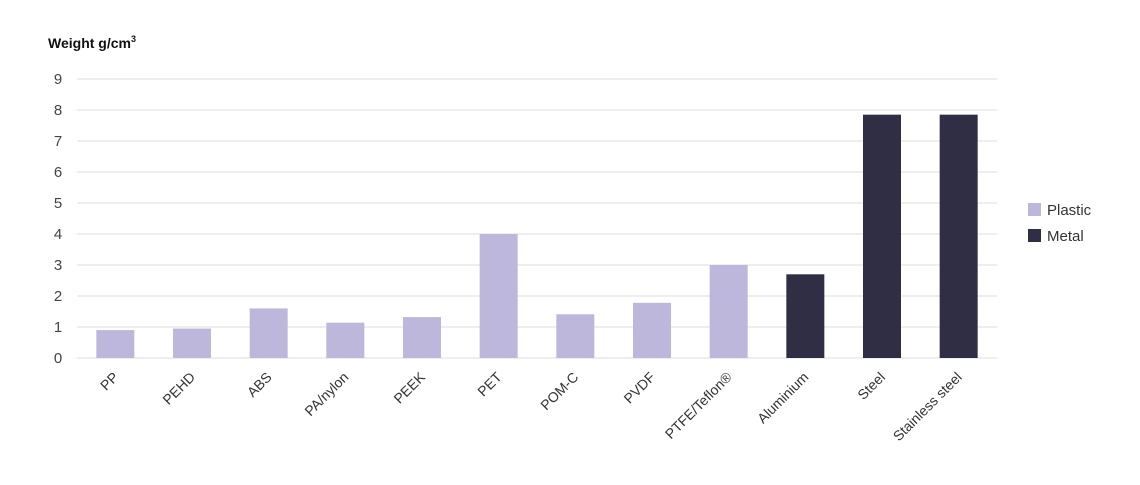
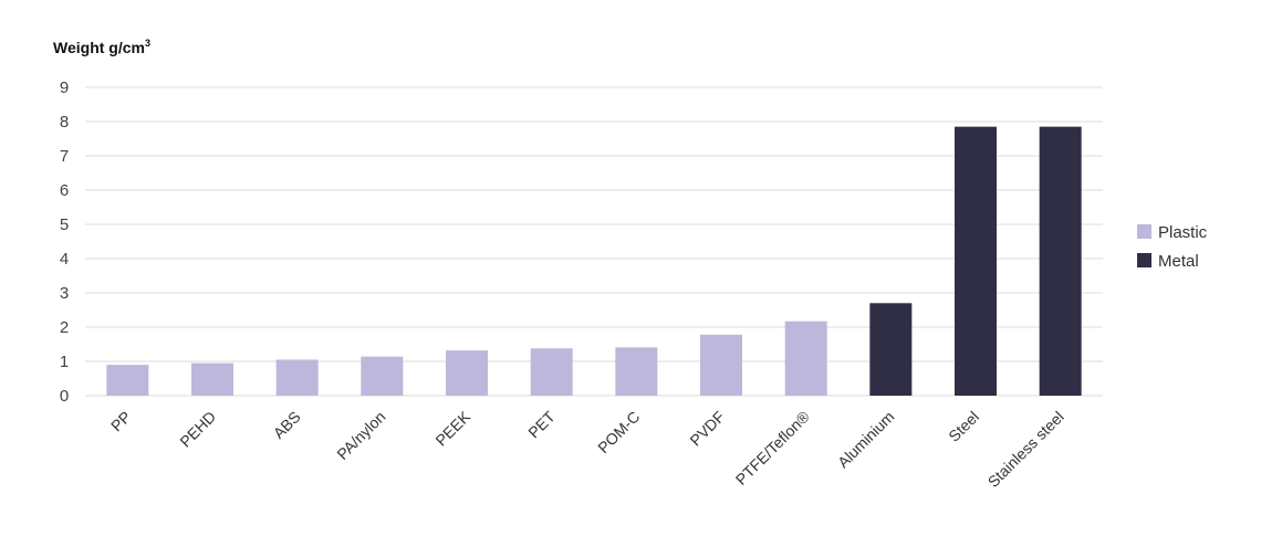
ABS: 1.6 -> 1.1
PET: 4.0 -> 1.4
PTFE/Teflon®: 3.0 -> 2.2
